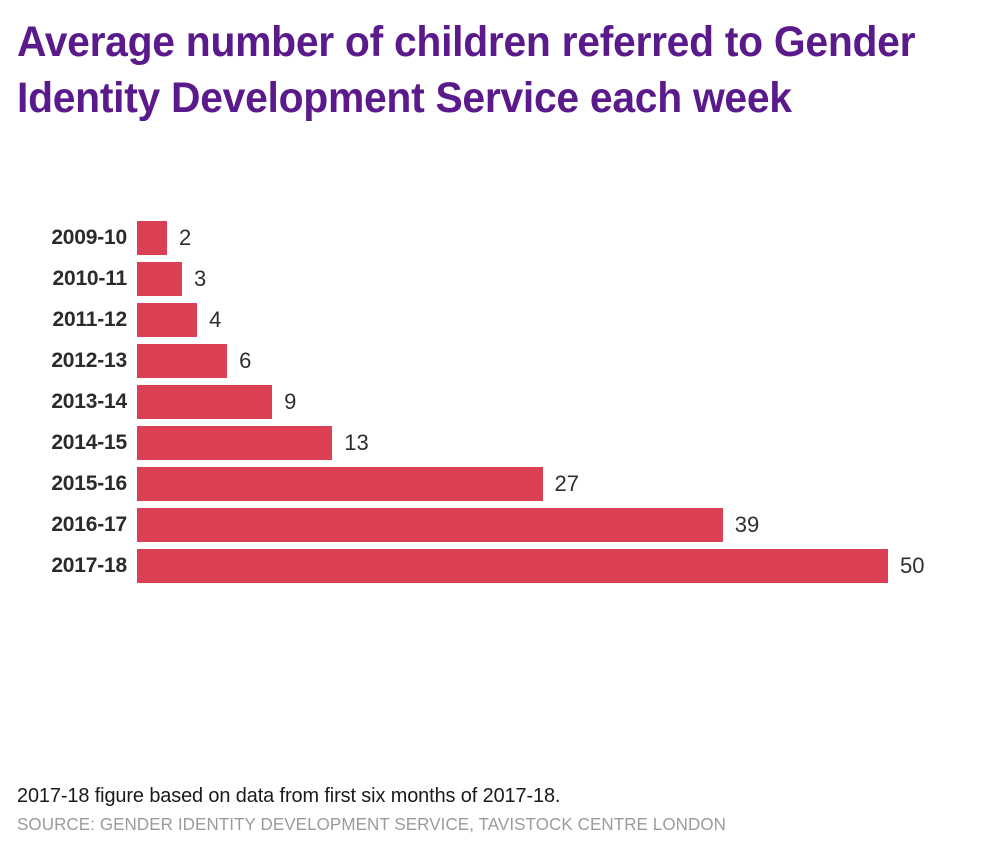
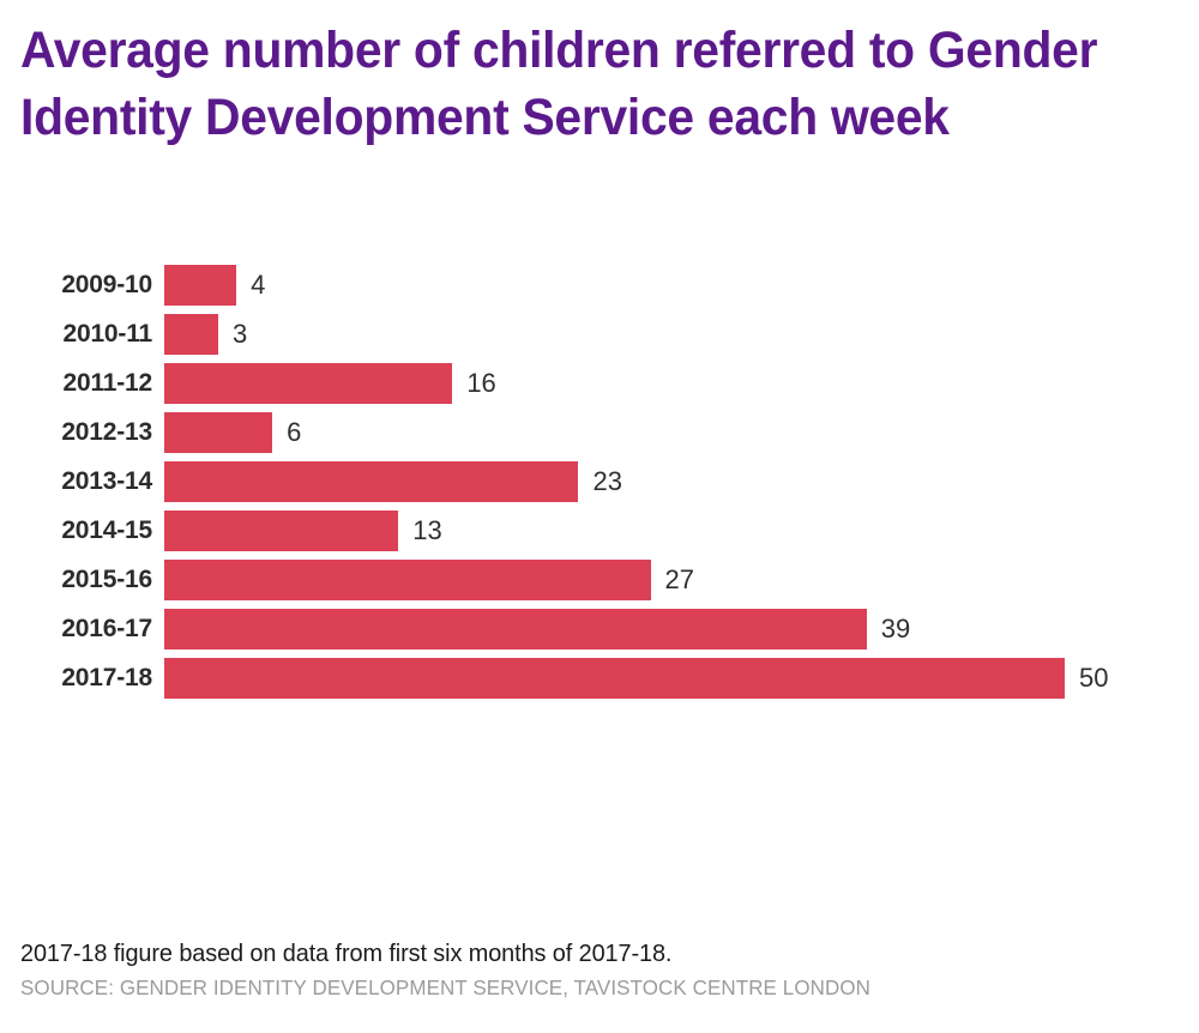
2009-10: 2 -> 4
2011-12: 4 -> 16
2013-14: 9 -> 23
